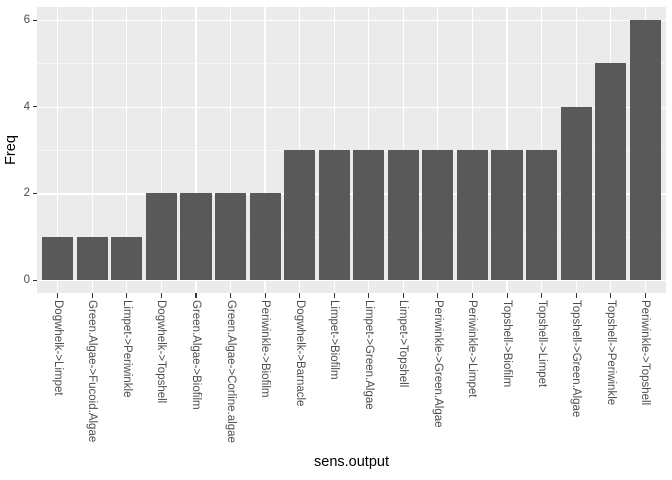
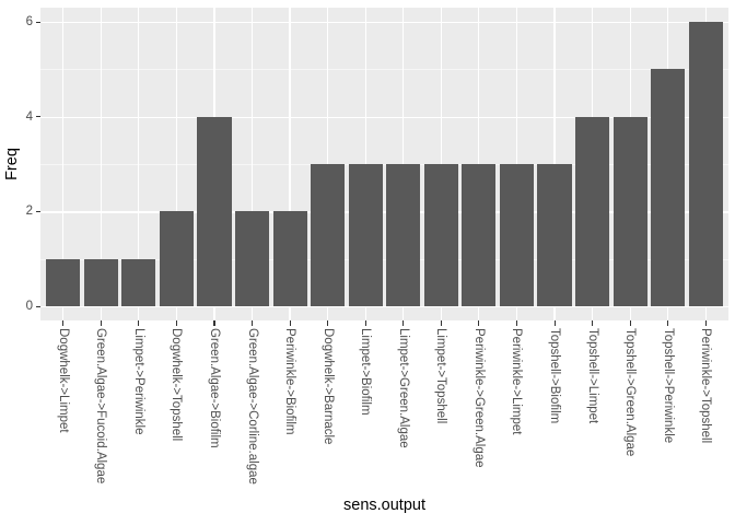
Green.Algae->Biofilm: 2 -> 4
Topshell->Limpet: 3 -> 4
